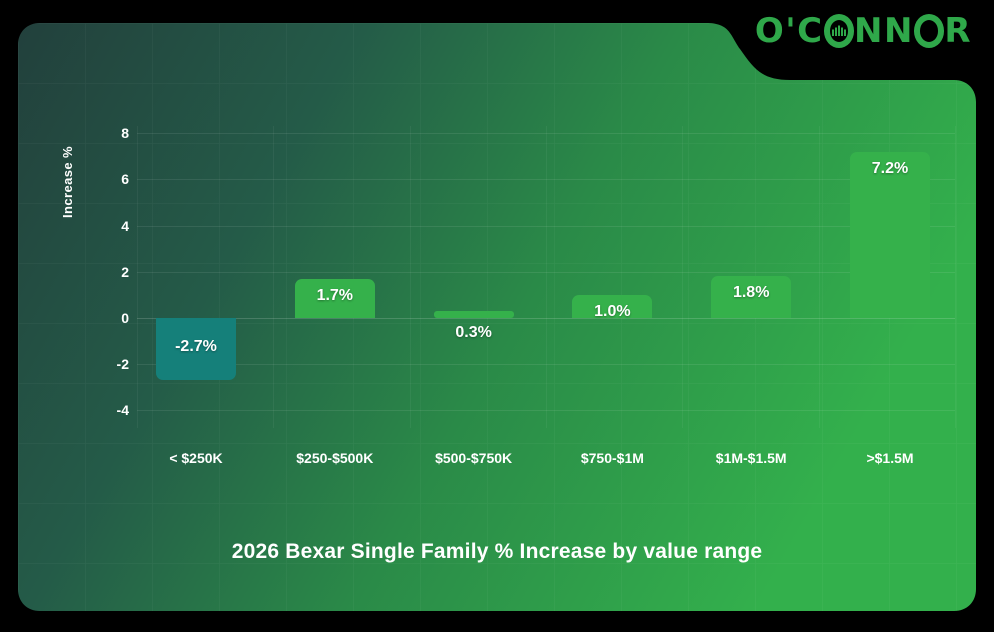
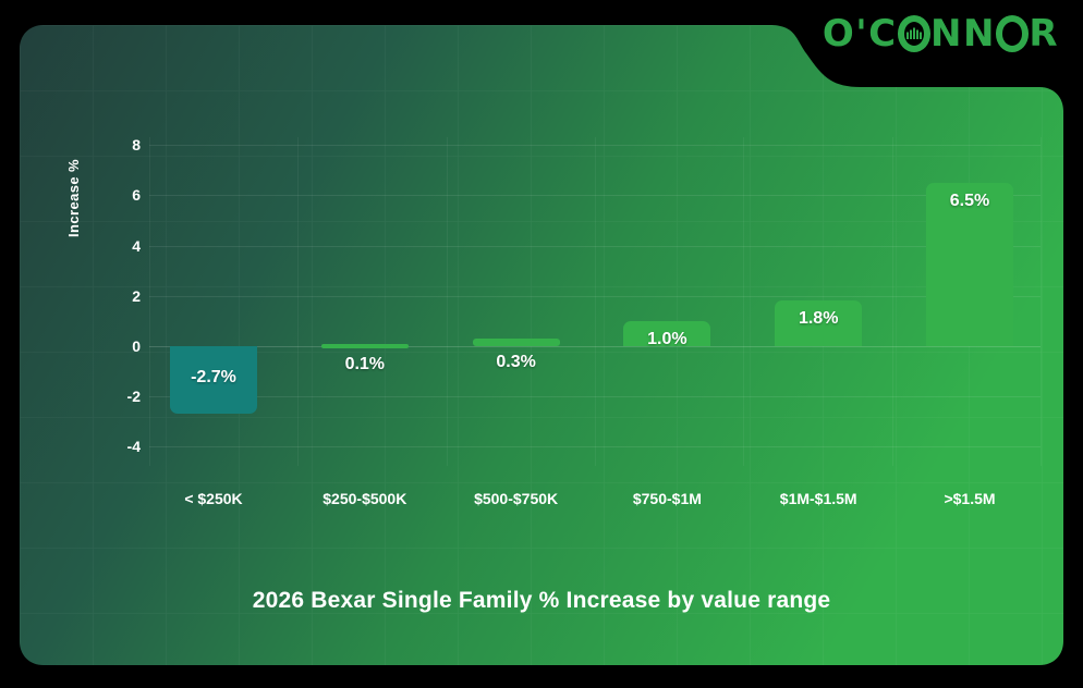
$250-$500K: 1.7% -> 0.1%
>$1.5M: 7.2% -> 6.5%
